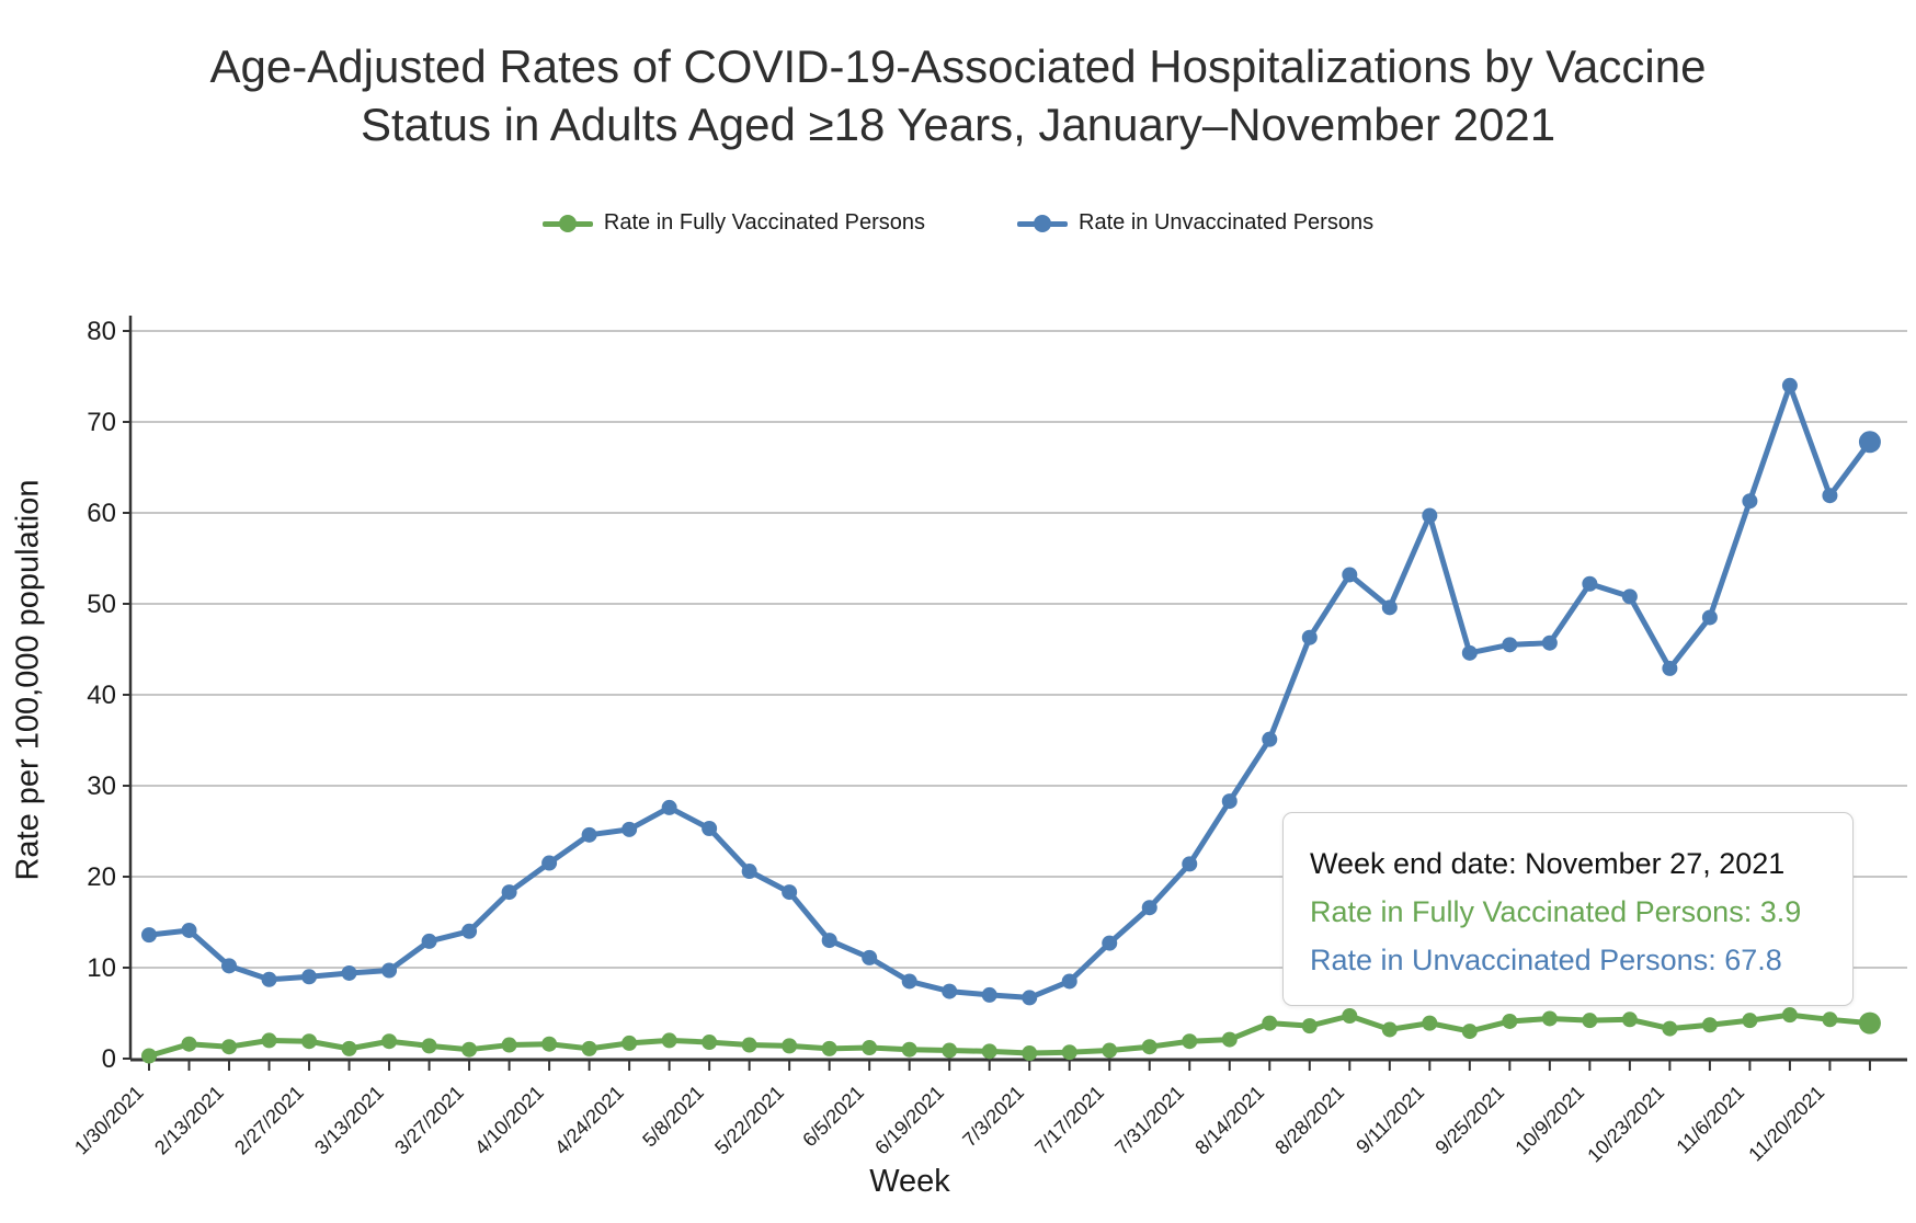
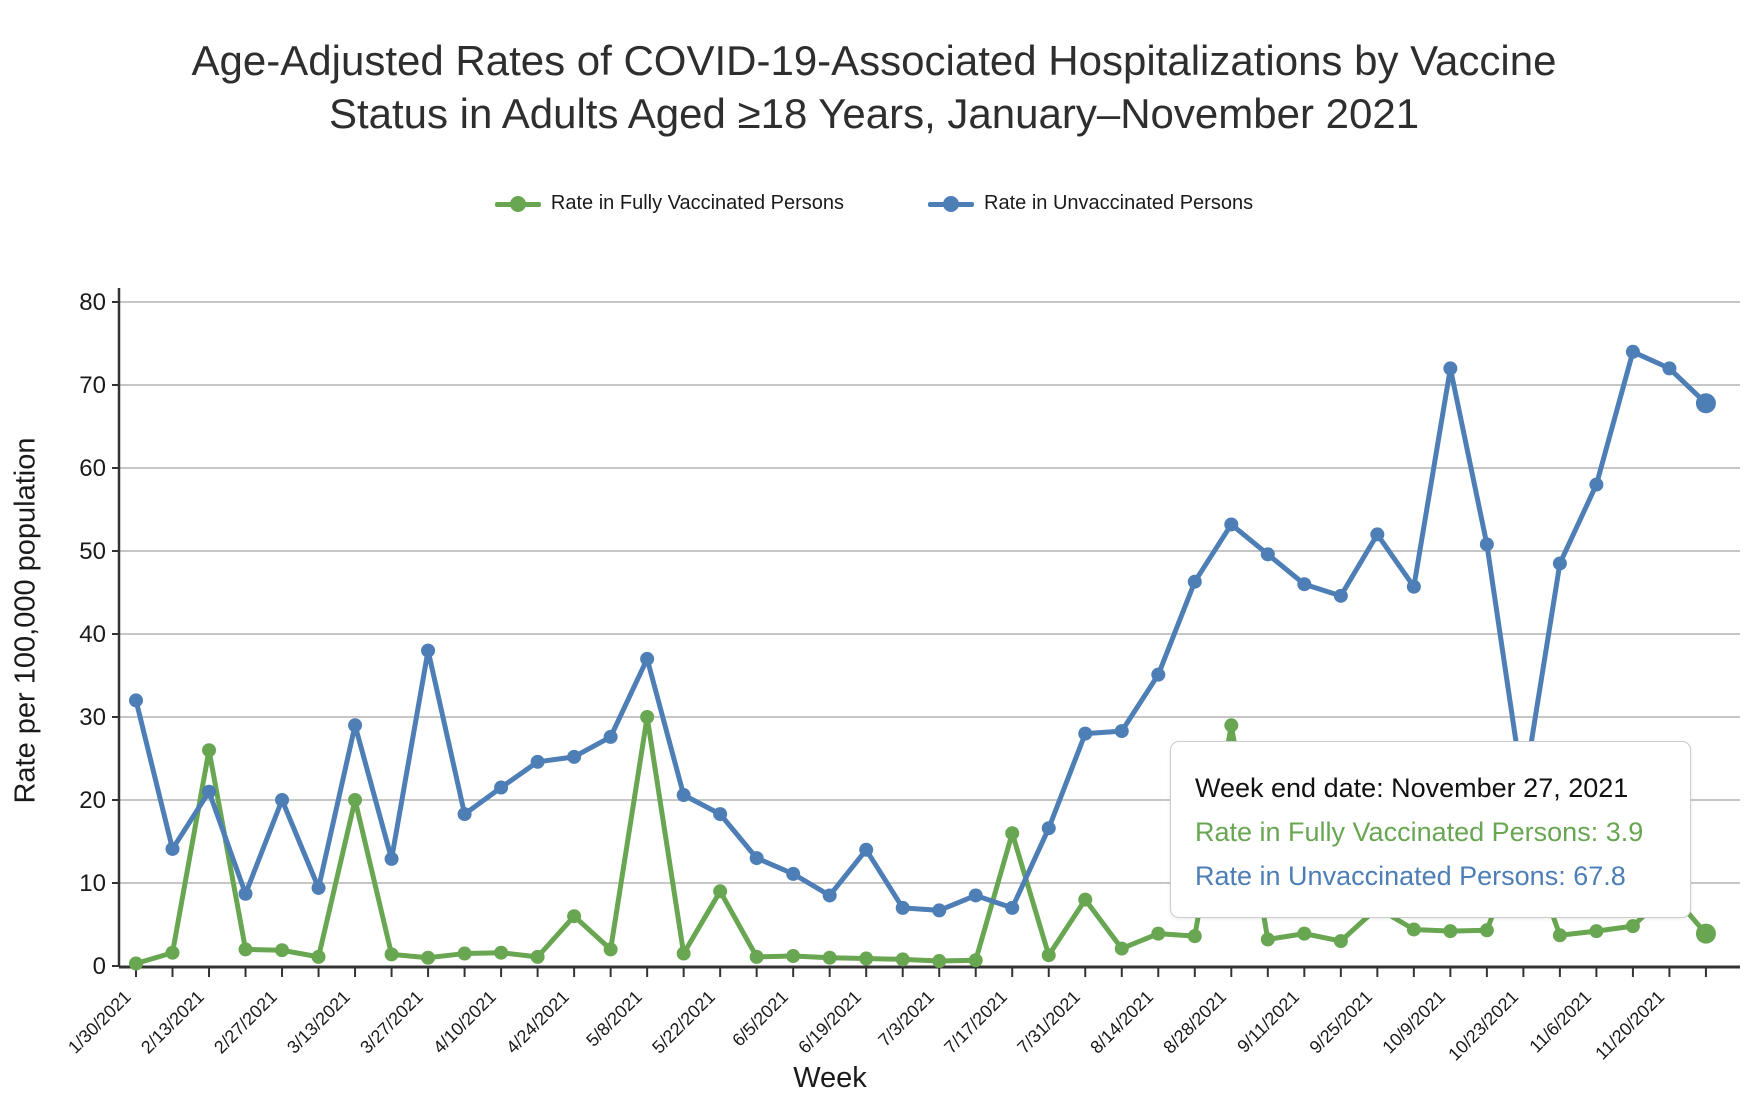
Rate in Unvaccinated Persons/1/30/2021: 14 -> 32
Rate in Fully Vaccinated Persons/2/13/2021: 1 -> 26
Rate in Unvaccinated Persons/2/13/2021: 10 -> 21
Rate in Unvaccinated Persons/2/27/2021: 9 -> 20
Rate in Fully Vaccinated Persons/3/13/2021: 2 -> 20
Rate in Unvaccinated Persons/3/13/2021: 10 -> 29
Rate in Unvaccinated Persons/3/27/2021: 14 -> 38
Rate in Fully Vaccinated Persons/4/24/2021: 2 -> 6
Rate in Fully Vaccinated Persons/5/8/2021: 2 -> 30
Rate in Unvaccinated Persons/5/8/2021: 25 -> 37
Rate in Fully Vaccinated Persons/5/22/2021: 1 -> 9
Rate in Unvaccinated Persons/6/19/2021: 7 -> 14
Rate in Fully Vaccinated Persons/7/17/2021: 1 -> 16
Rate in Unvaccinated Persons/7/17/2021: 13 -> 7
Rate in Fully Vaccinated Persons/7/31/2021: 2 -> 8
Rate in Unvaccinated Persons/7/31/2021: 21 -> 28
Rate in Fully Vaccinated Persons/8/28/2021: 5 -> 29
Rate in Unvaccinated Persons/9/11/2021: 60 -> 46
Rate in Fully Vaccinated Persons/9/25/2021: 4 -> 7
Rate in Unvaccinated Persons/9/25/2021: 46 -> 52
Rate in Unvaccinated Persons/10/9/2021: 52 -> 72
Rate in Fully Vaccinated Persons/10/23/2021: 3 -> 16
Rate in Unvaccinated Persons/10/23/2021: 43 -> 21
Rate in Unvaccinated Persons/11/6/2021: 61 -> 58
Rate in Fully Vaccinated Persons/11/20/2021: 4 -> 9
Rate in Unvaccinated Persons/11/20/2021: 62 -> 72
